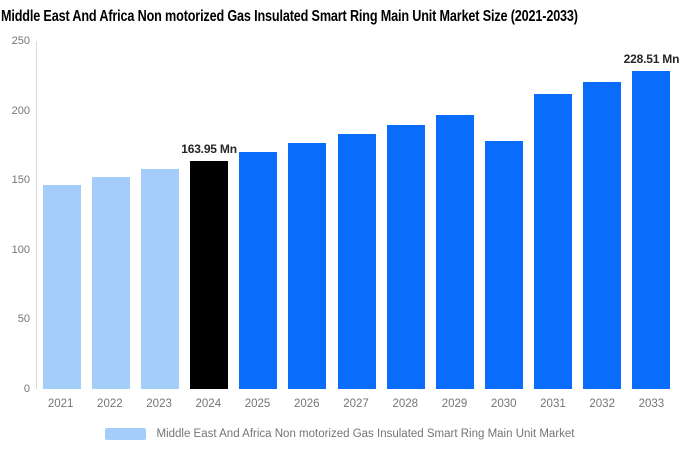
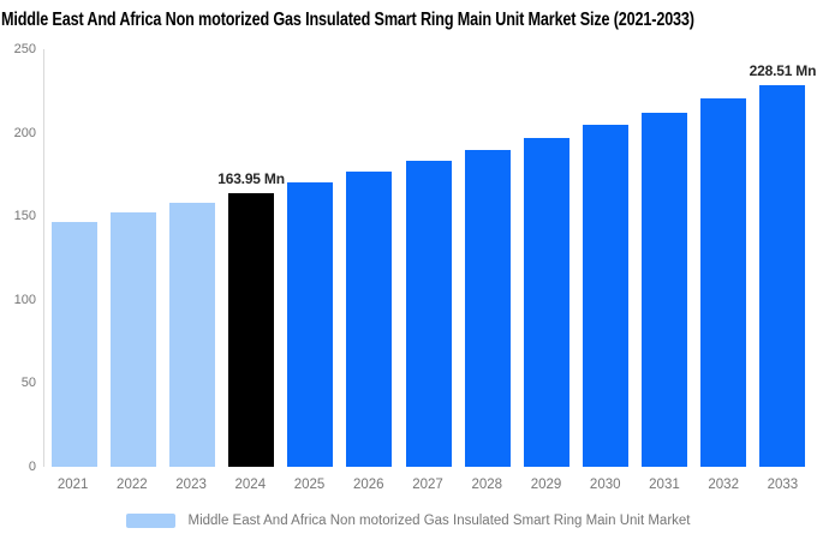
2030: 178 -> 205
